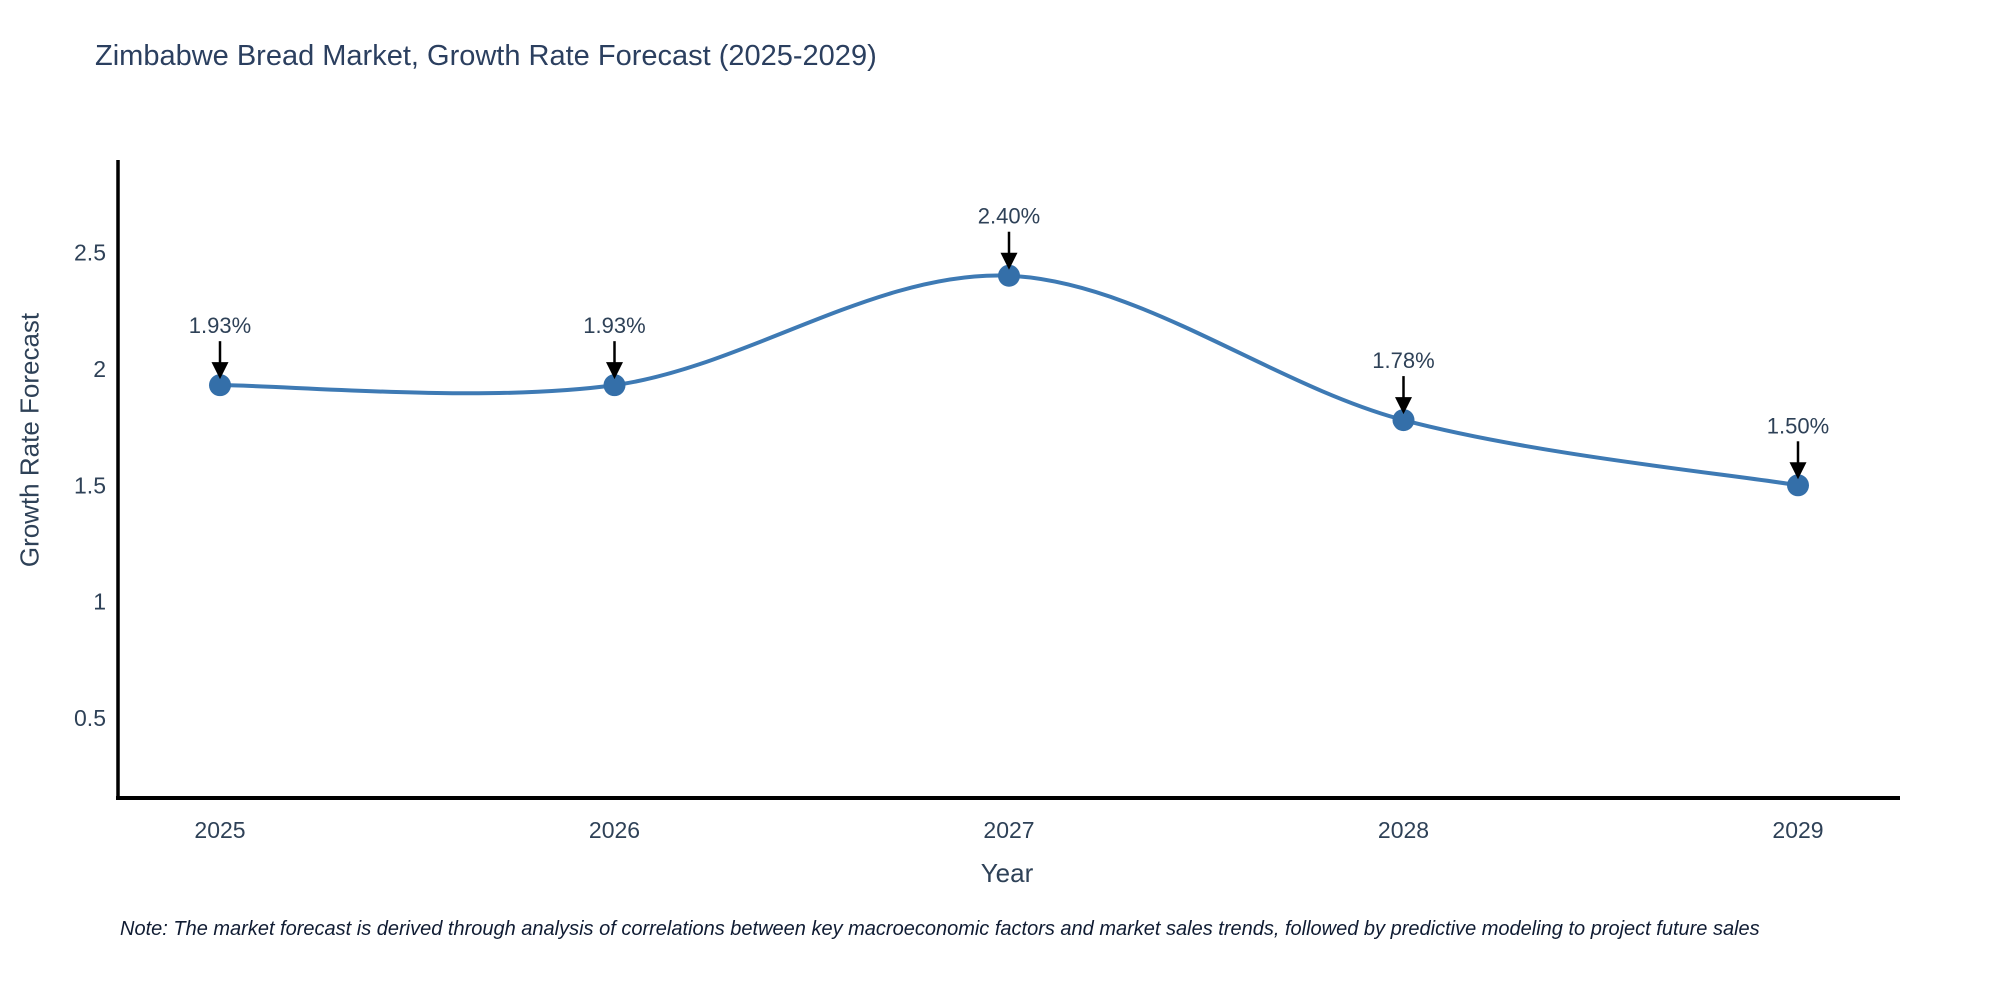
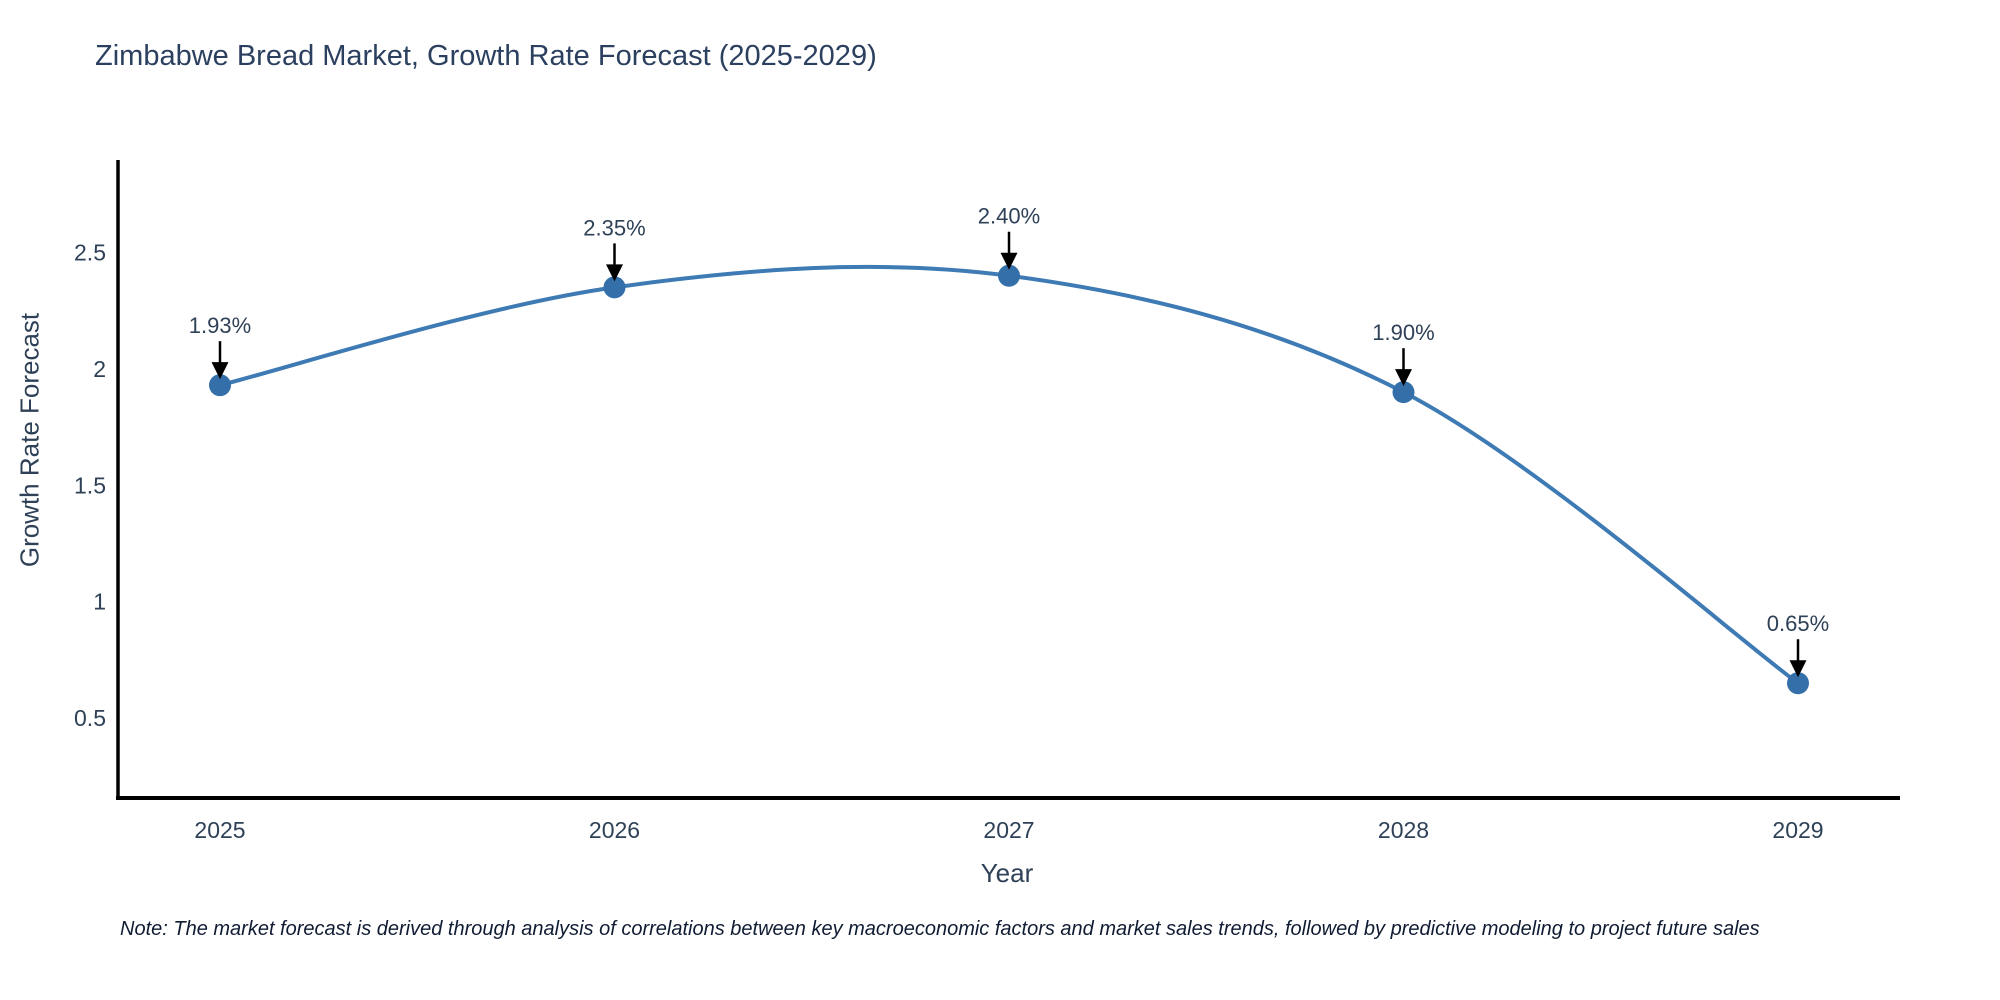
2026: 1.93% -> 2.35%
2028: 1.78% -> 1.90%
2029: 1.50% -> 0.65%
